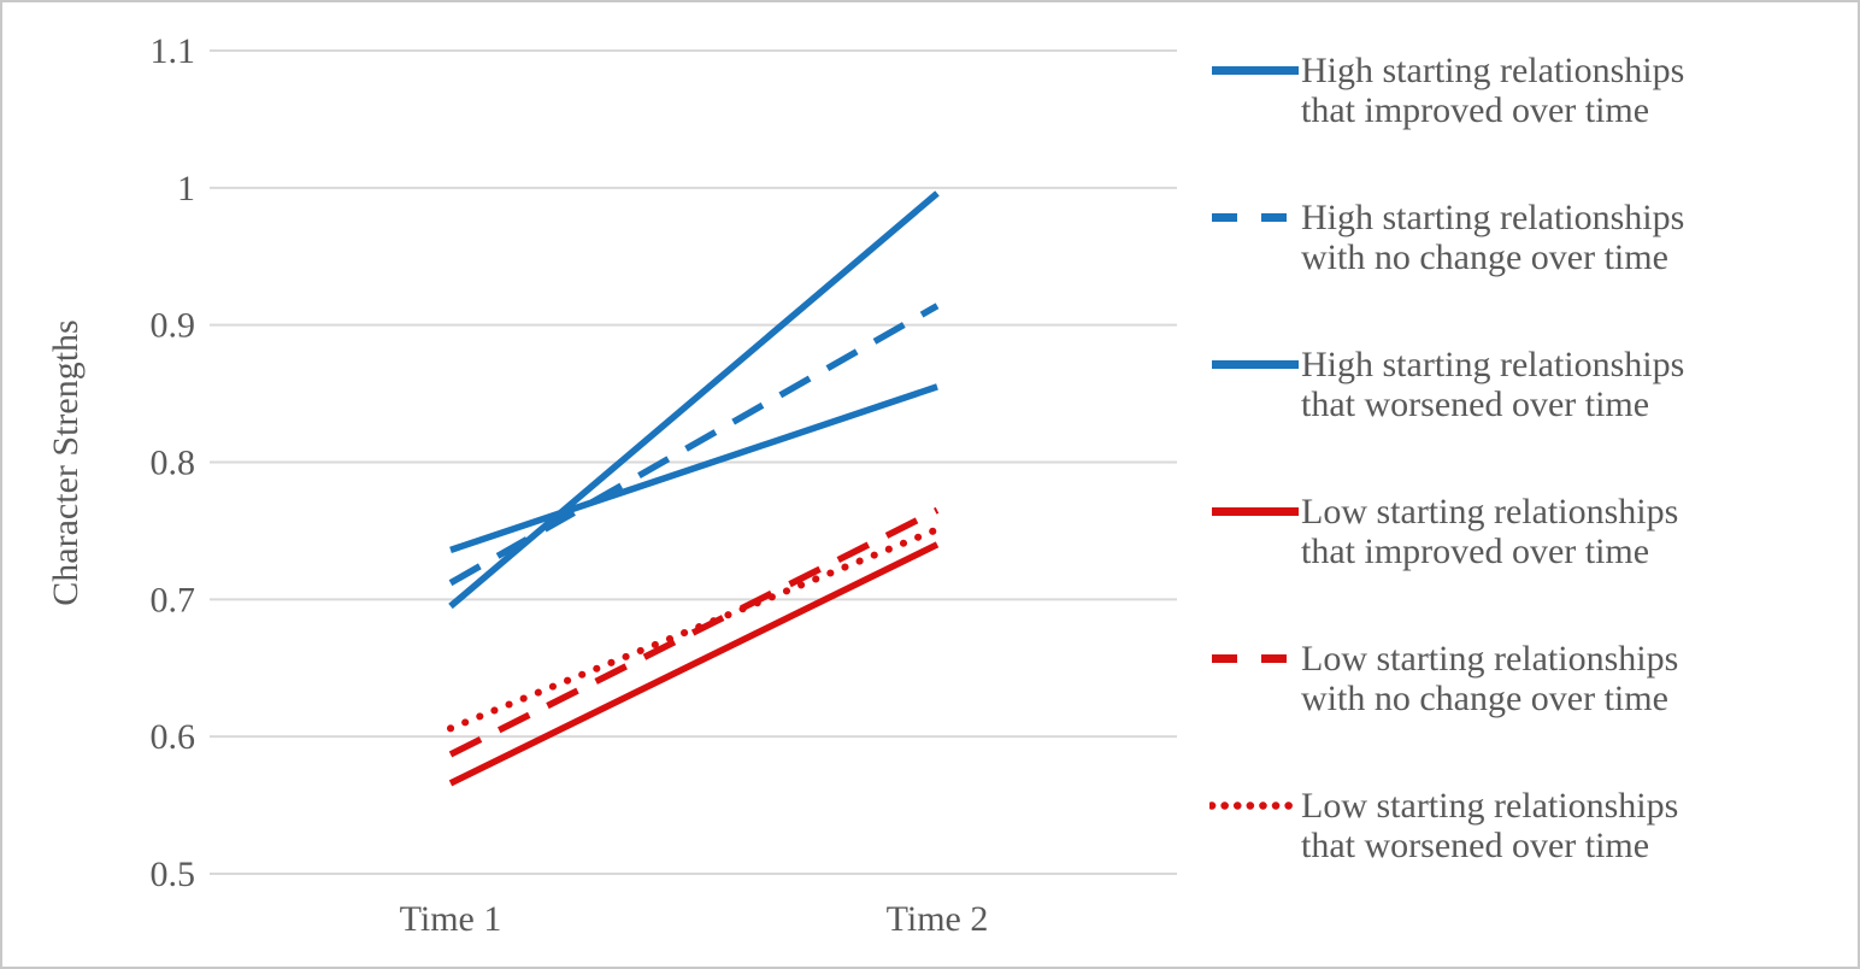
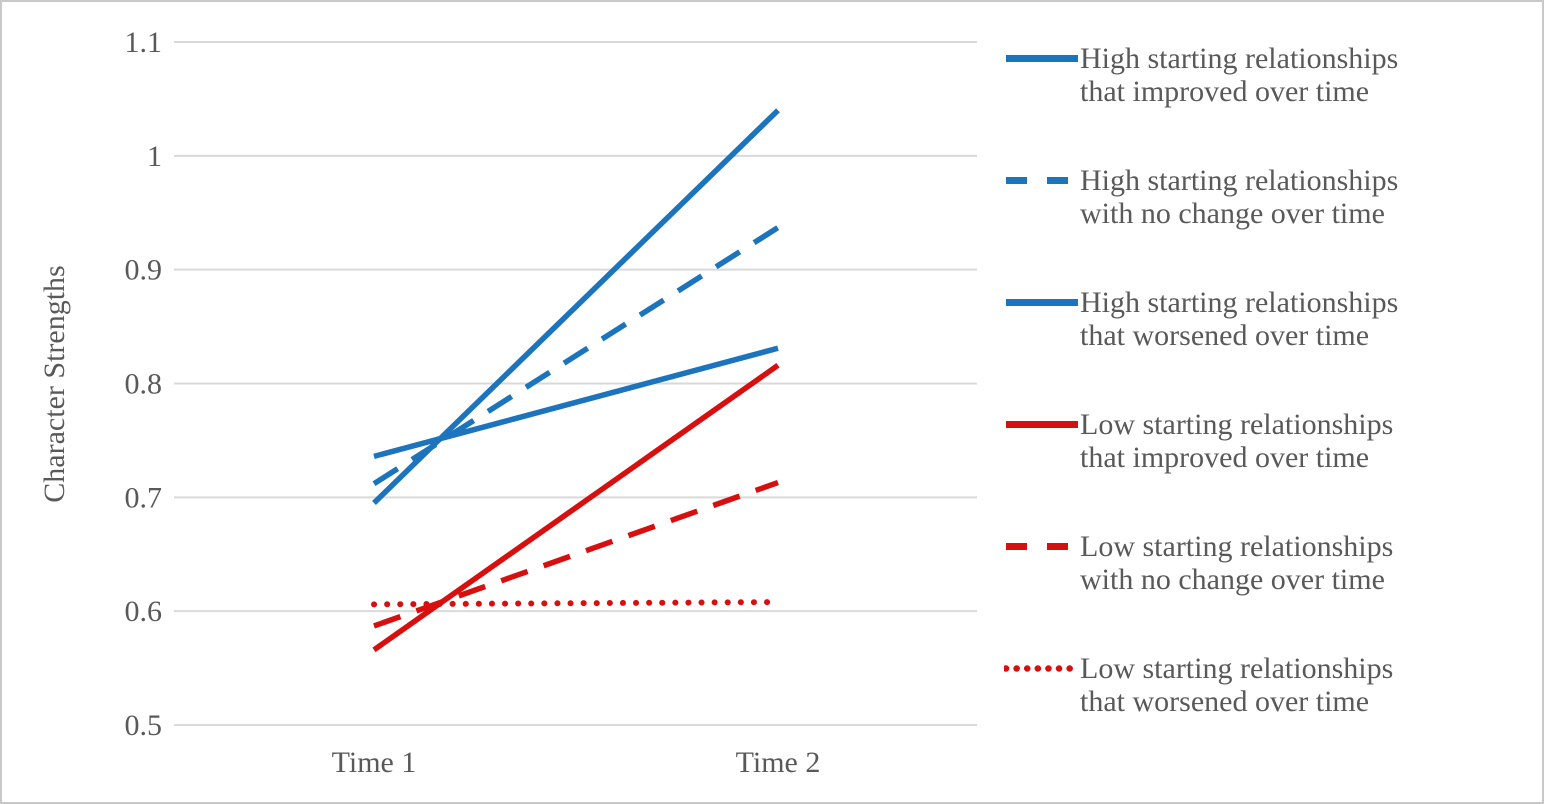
High starting relationships that improved over time/Time 2: 0.996 -> 1.040
High starting relationships with no change over time/Time 2: 0.914 -> 0.937
High starting relationships that worsened over time/Time 2: 0.855 -> 0.831
Low starting relationships that improved over time/Time 2: 0.740 -> 0.816
Low starting relationships with no change over time/Time 2: 0.765 -> 0.713
Low starting relationships that worsened over time/Time 2: 0.751 -> 0.608
